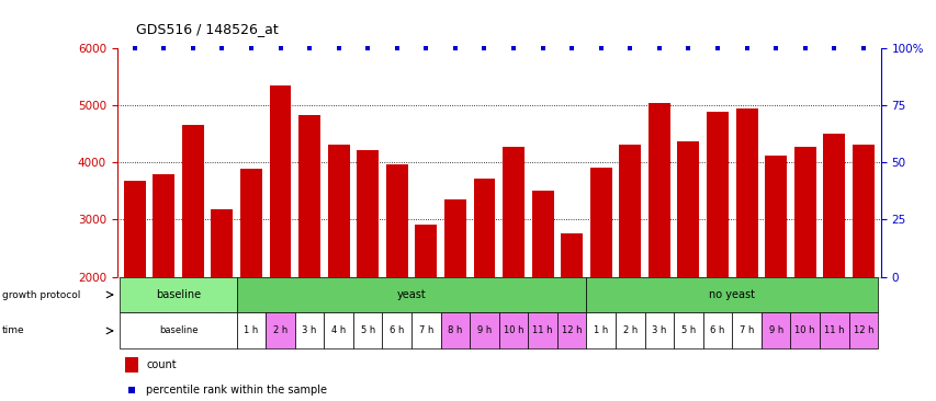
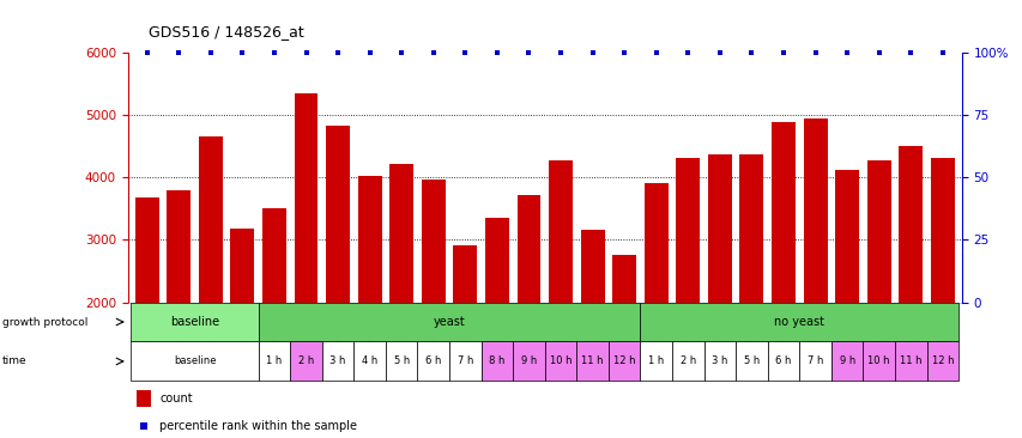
GSM8542: 3880 -> 3510
GSM8547: 4320 -> 4020
GSM8560: 3500 -> 3170
GSM8545: 5040 -> 4370
